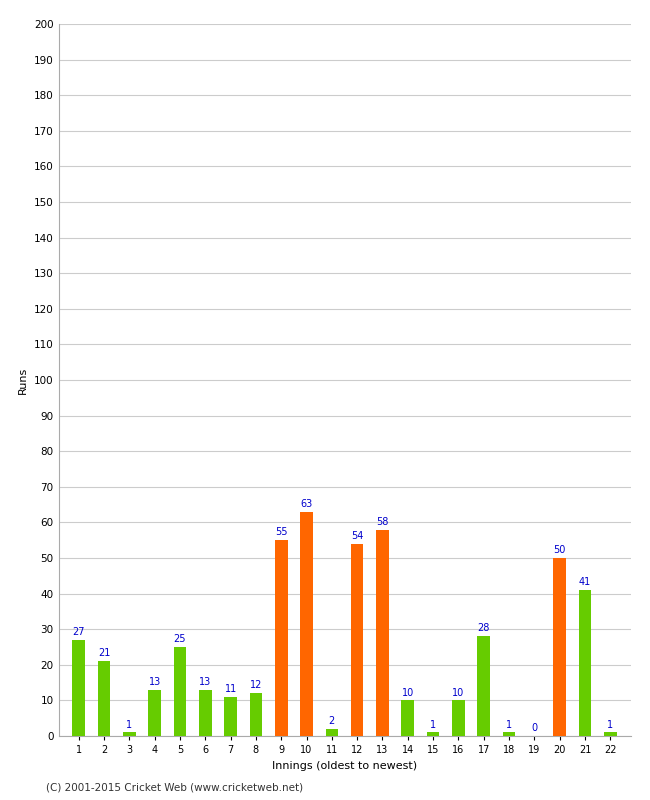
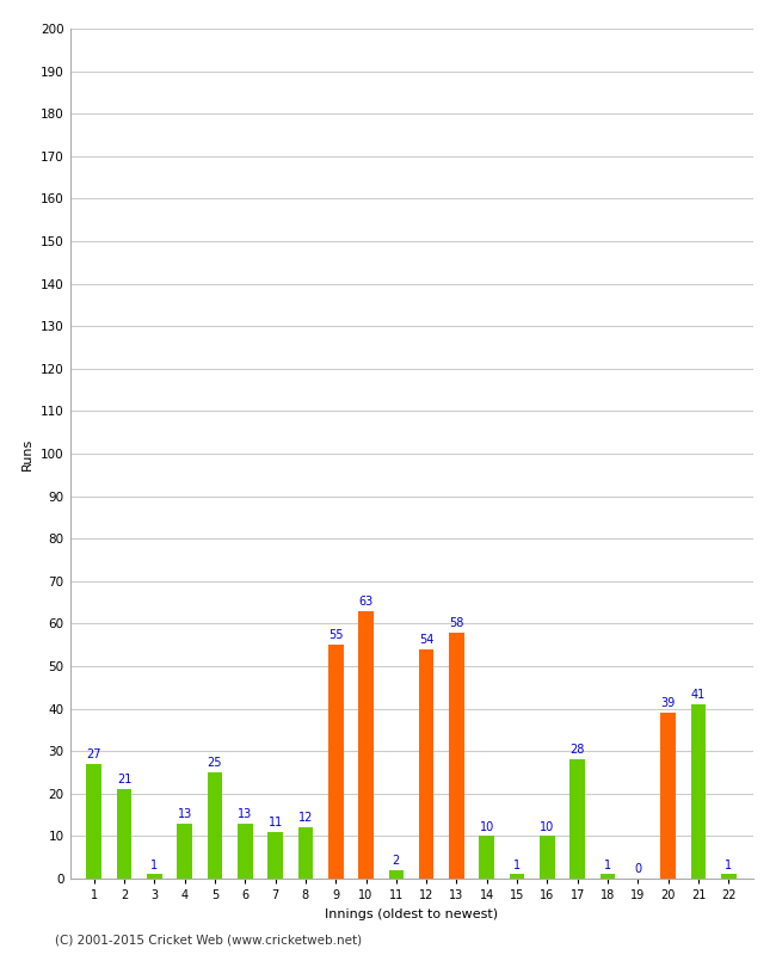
20: 50 -> 39
